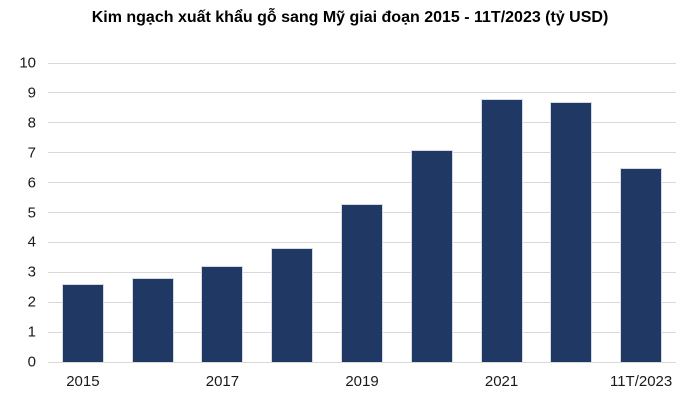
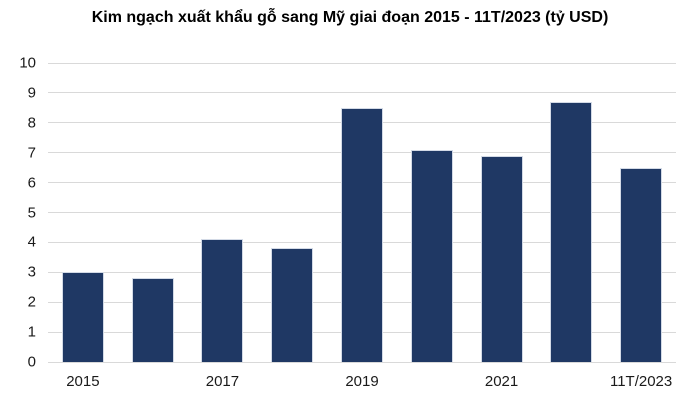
2015: 2.6 -> 3.0
2017: 3.2 -> 4.1
2019: 5.3 -> 8.5
2021: 8.8 -> 6.9
